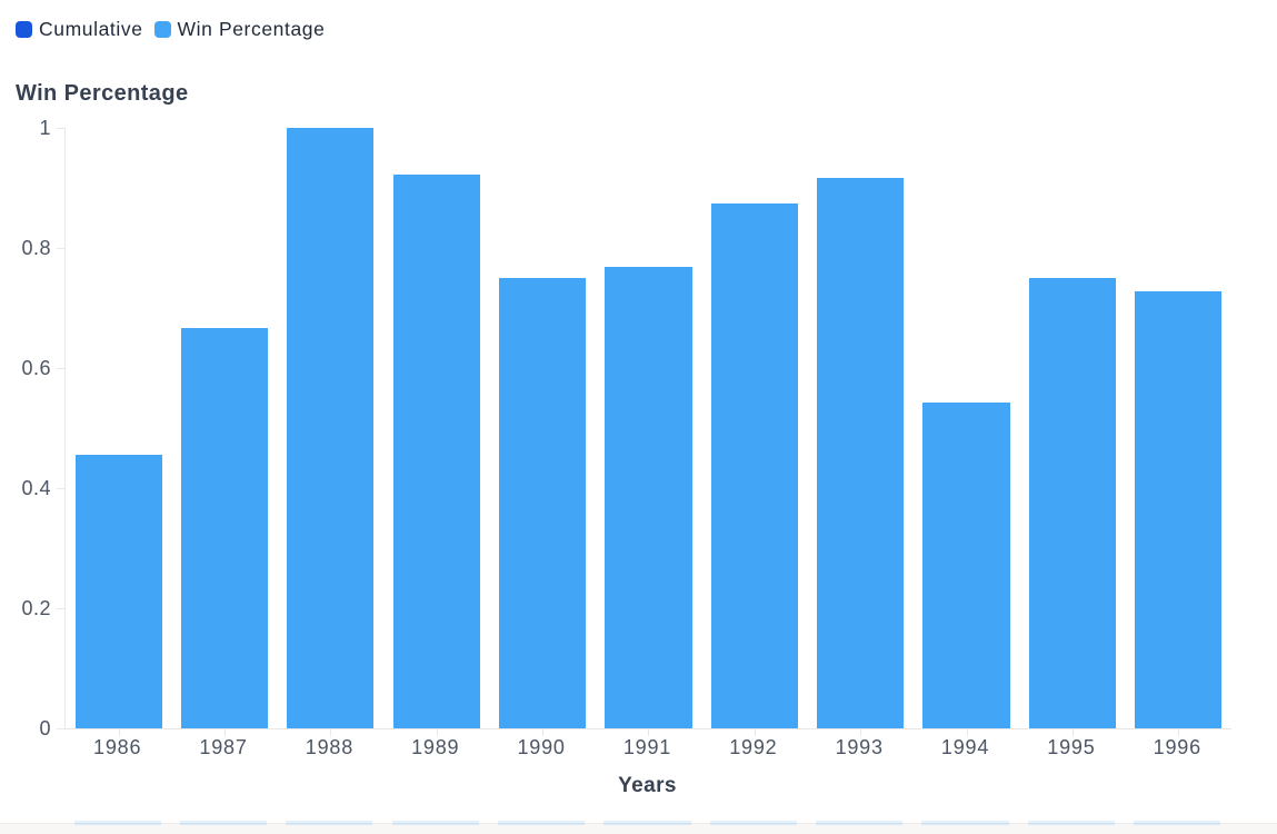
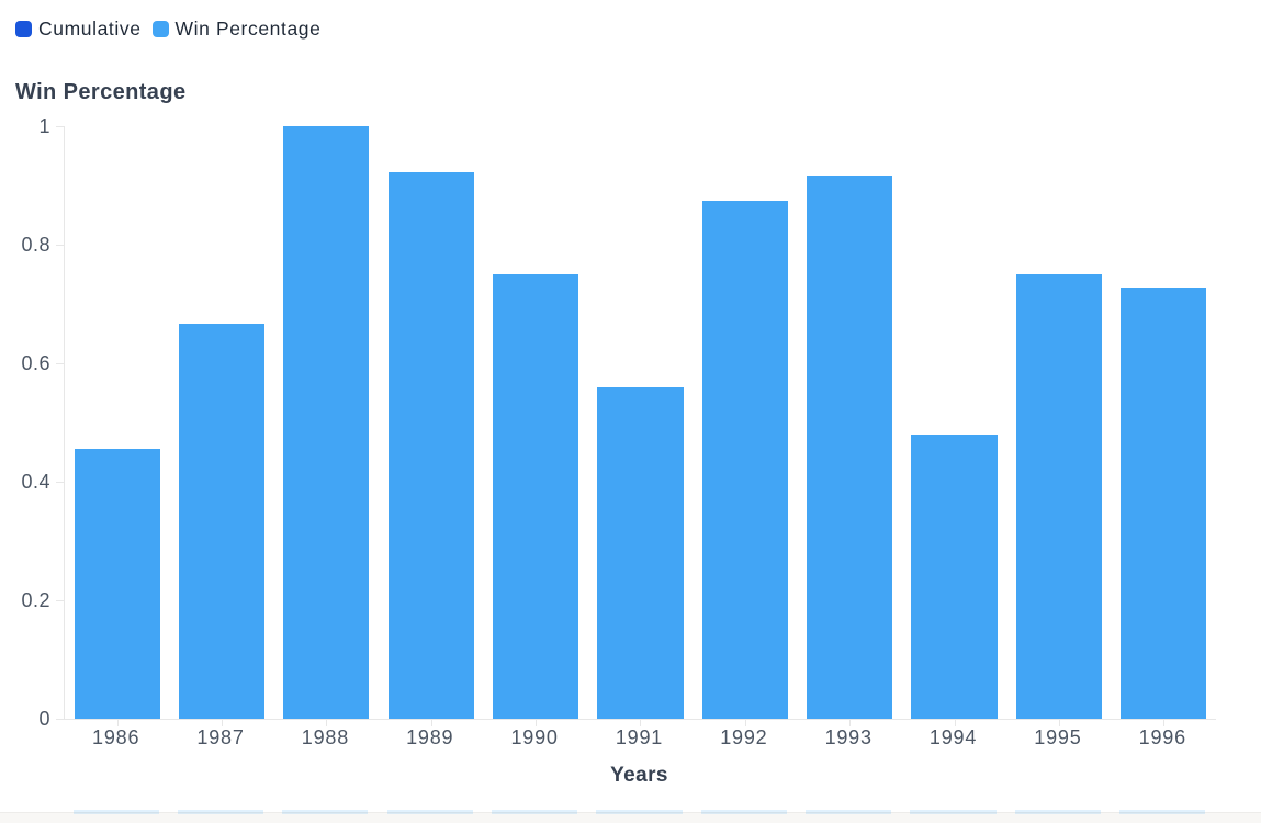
1991: 0.77 -> 0.56
1994: 0.54 -> 0.48
